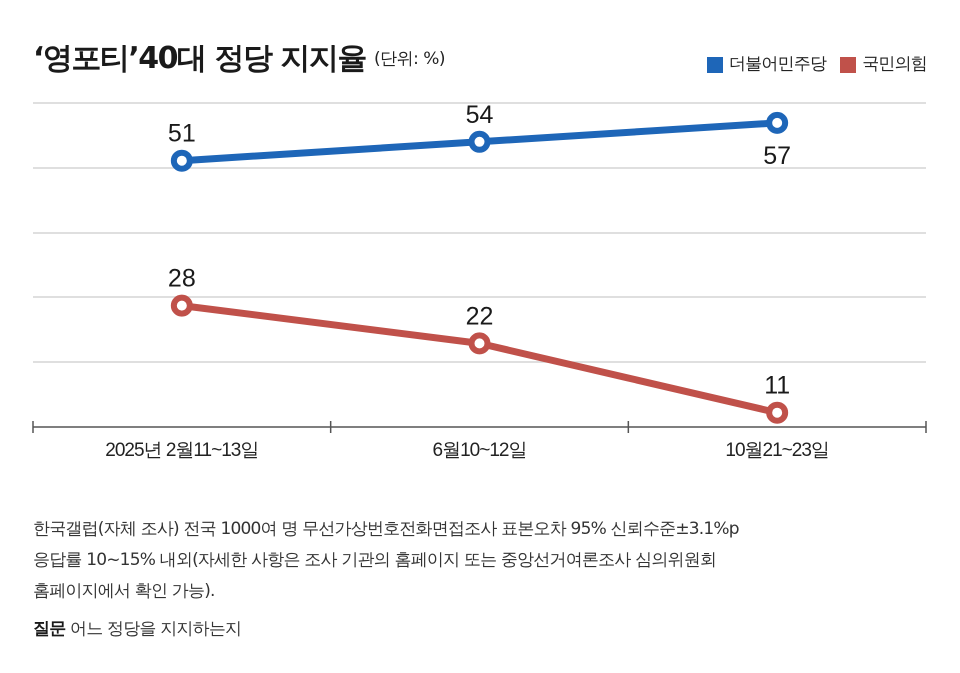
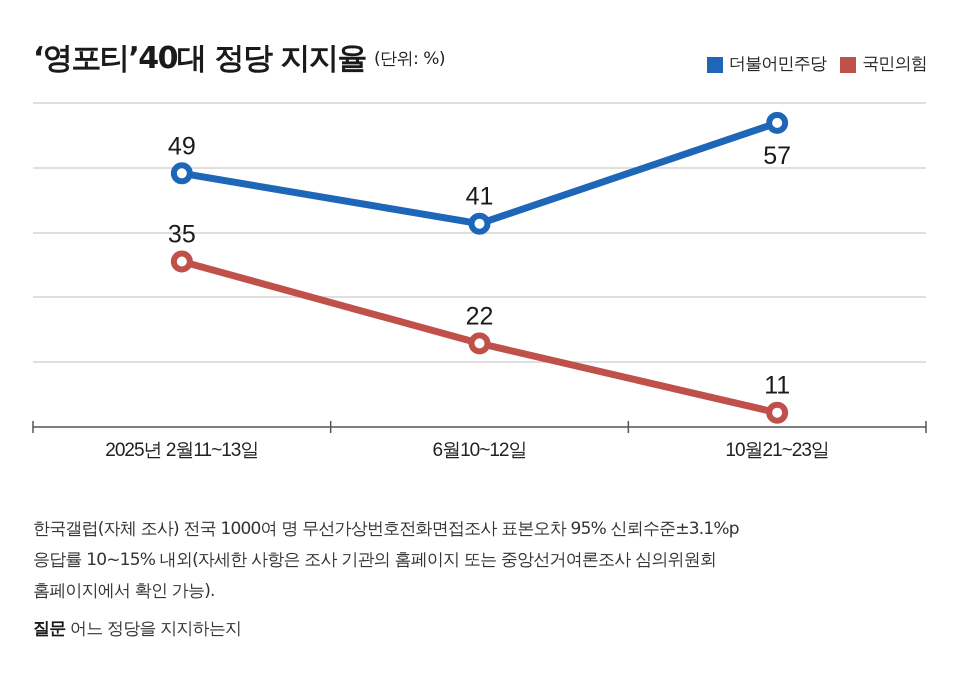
더불어민주당/2025년 2월11~13일: 51 -> 49
국민의힘/2025년 2월11~13일: 28 -> 35
더불어민주당/6월10~12일: 54 -> 41
